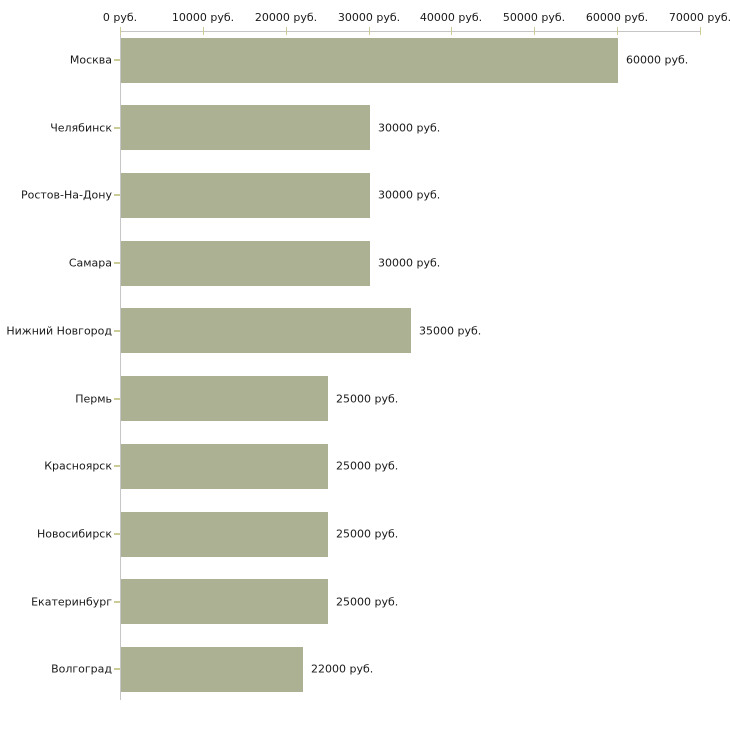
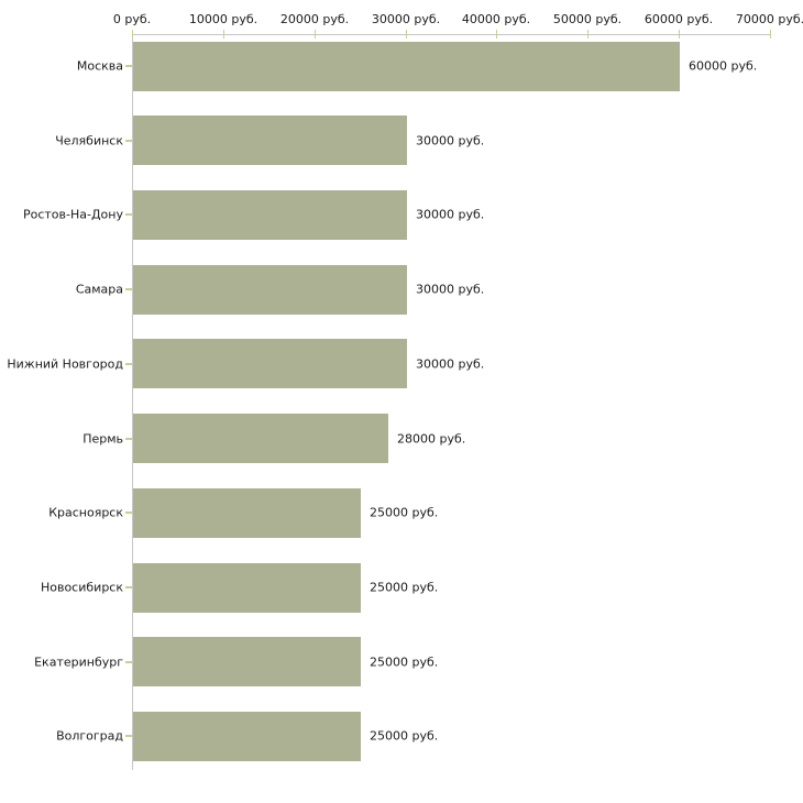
Нижний Новгород: 35000 -> 30000
Пермь: 25000 -> 28000
Волгоград: 22000 -> 25000
